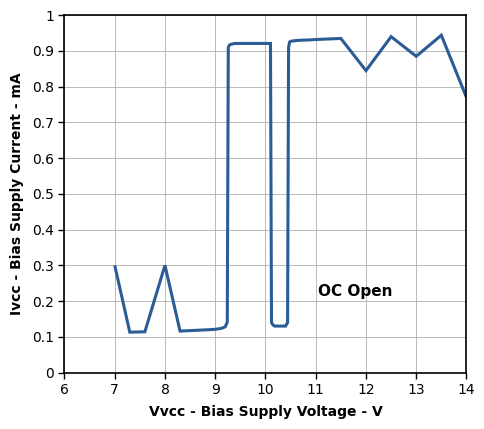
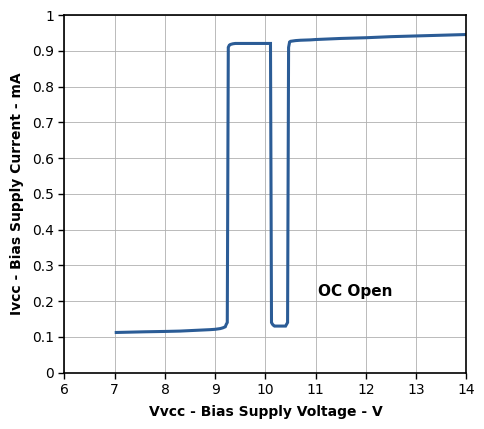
7: 0.300 -> 0.112
8: 0.300 -> 0.115
12: 0.845 -> 0.937
13: 0.885 -> 0.942
14: 0.770 -> 0.946
